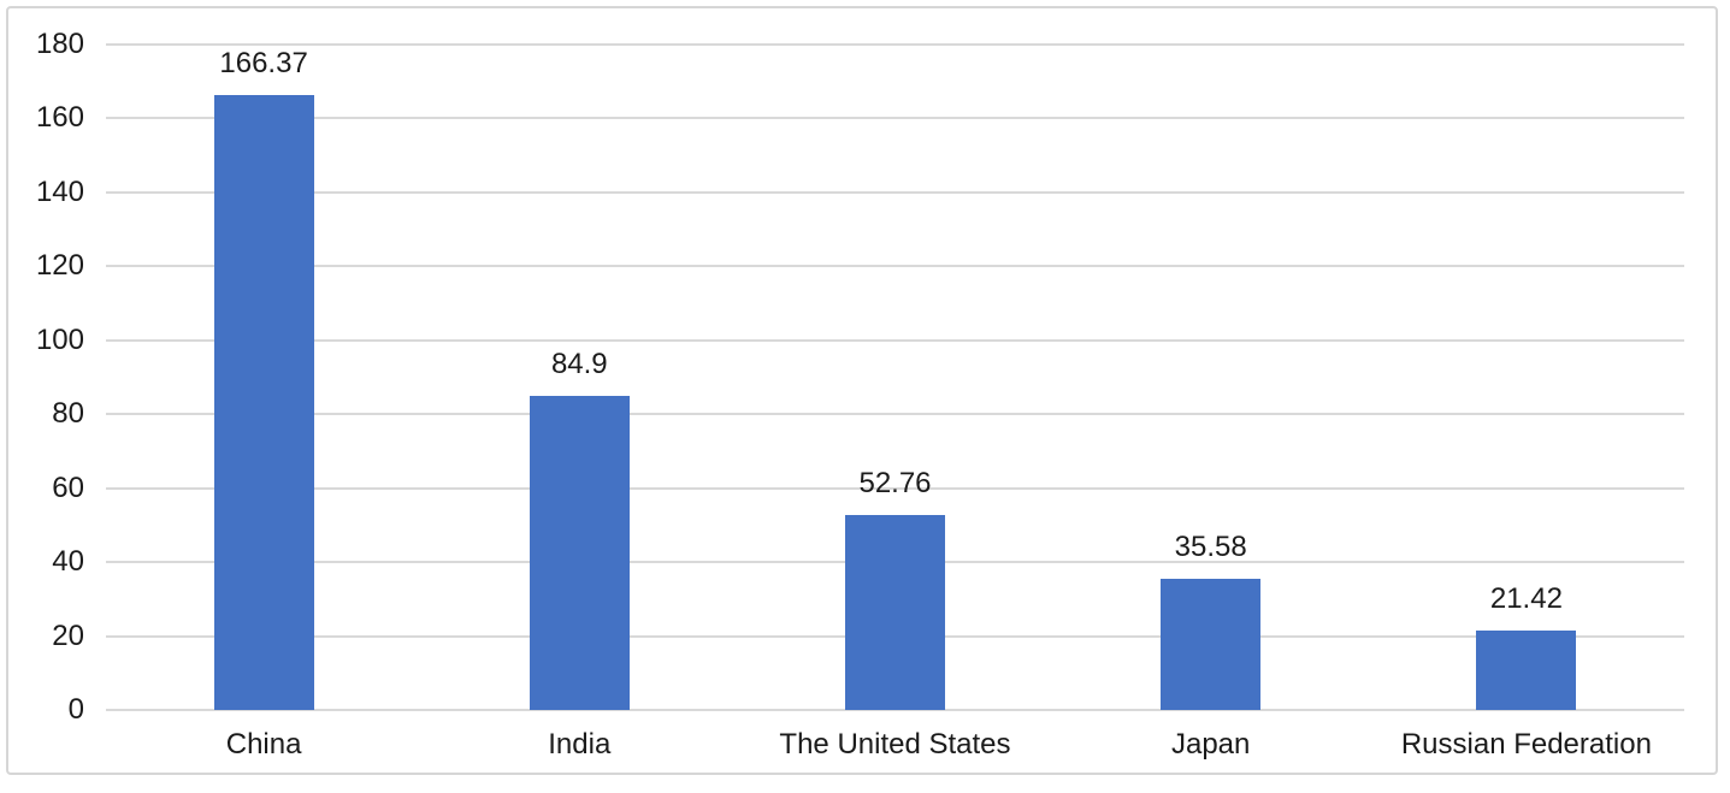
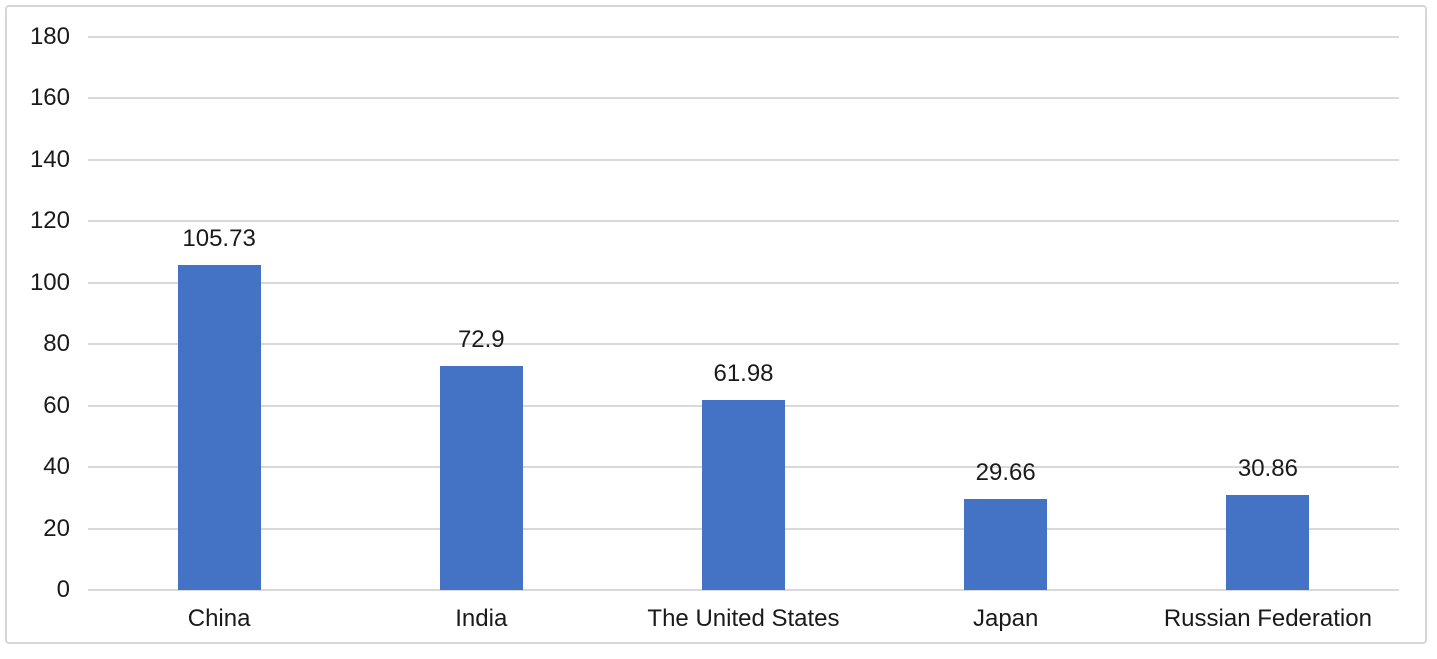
China: 166.37 -> 105.73
India: 84.9 -> 72.9
The United States: 52.76 -> 61.98
Japan: 35.58 -> 29.66
Russian Federation: 21.42 -> 30.86
